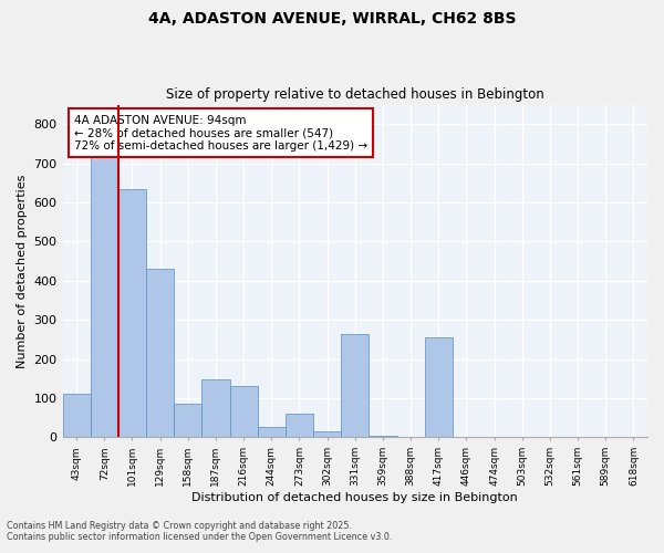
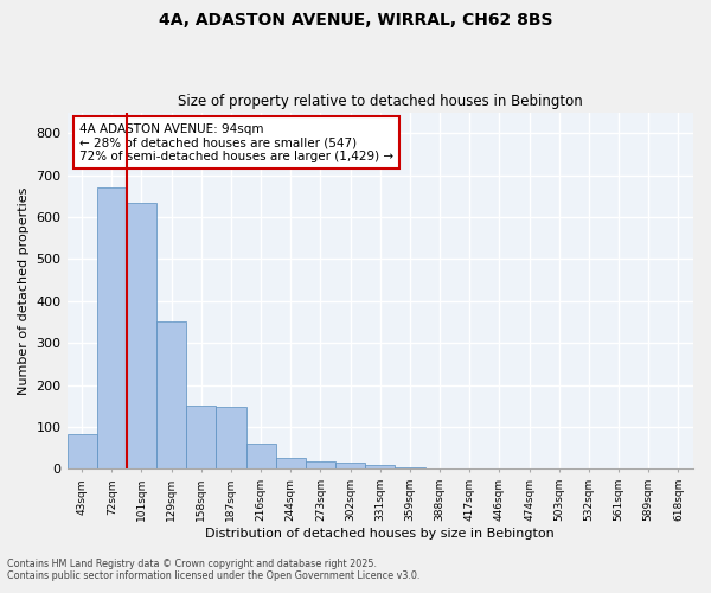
43sqm: 110 -> 82
72sqm: 715 -> 670
129sqm: 430 -> 352
158sqm: 85 -> 150
216sqm: 130 -> 60
273sqm: 60 -> 19
331sqm: 265 -> 10
417sqm: 255 -> 2
